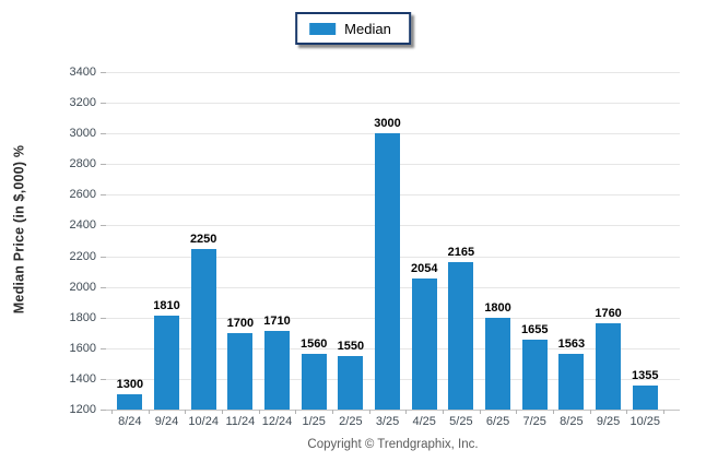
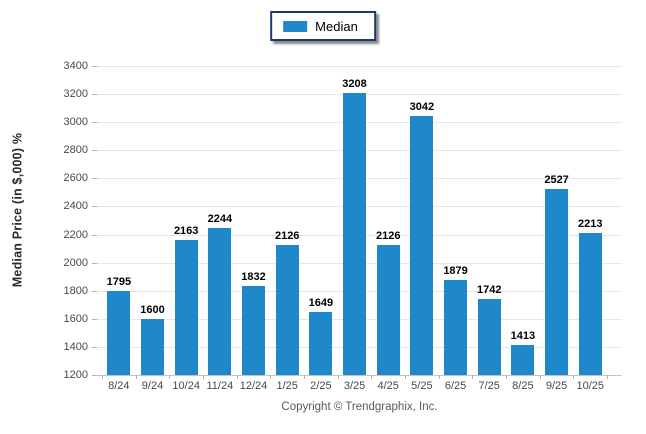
8/24: 1300 -> 1795
9/24: 1810 -> 1600
10/24: 2250 -> 2163
11/24: 1700 -> 2244
12/24: 1710 -> 1832
1/25: 1560 -> 2126
2/25: 1550 -> 1649
3/25: 3000 -> 3208
4/25: 2054 -> 2126
5/25: 2165 -> 3042
6/25: 1800 -> 1879
7/25: 1655 -> 1742
8/25: 1563 -> 1413
9/25: 1760 -> 2527
10/25: 1355 -> 2213
